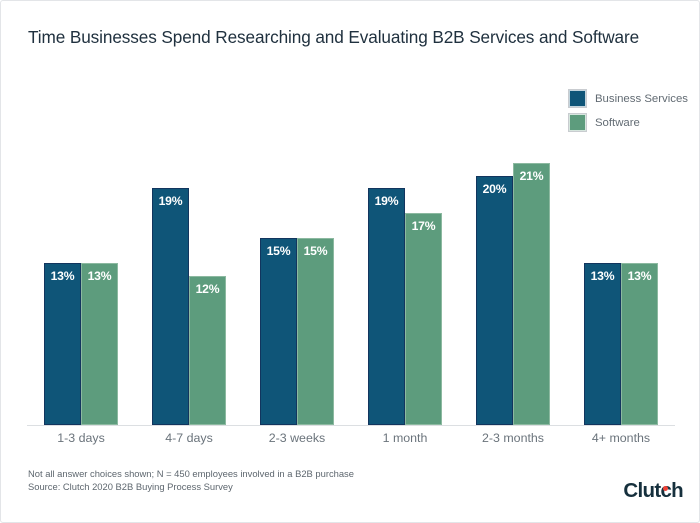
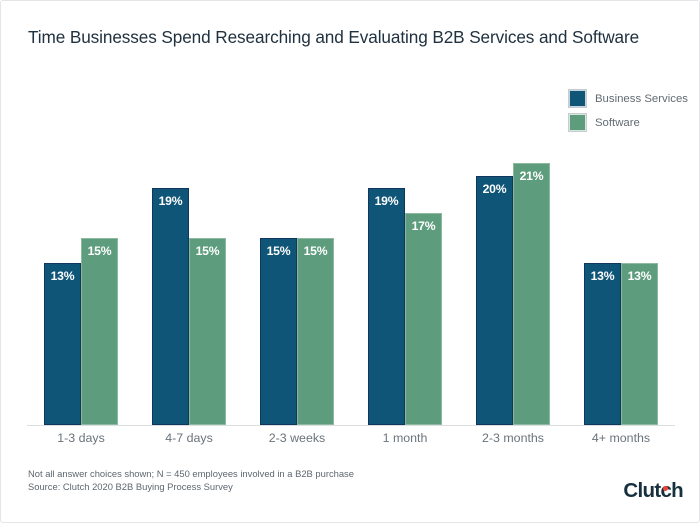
Software/1-3 days: 13% -> 15%
Software/4-7 days: 12% -> 15%
